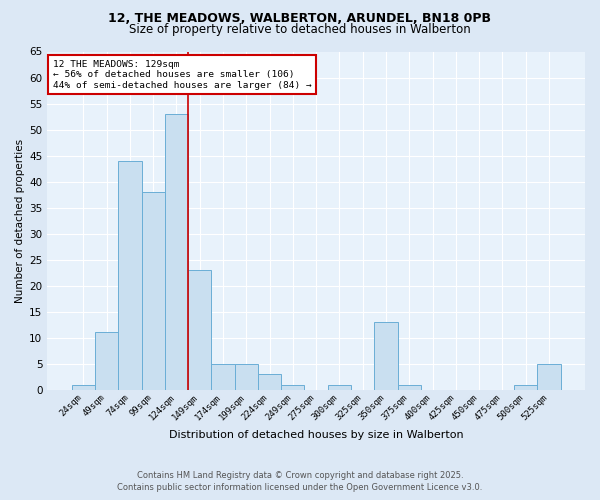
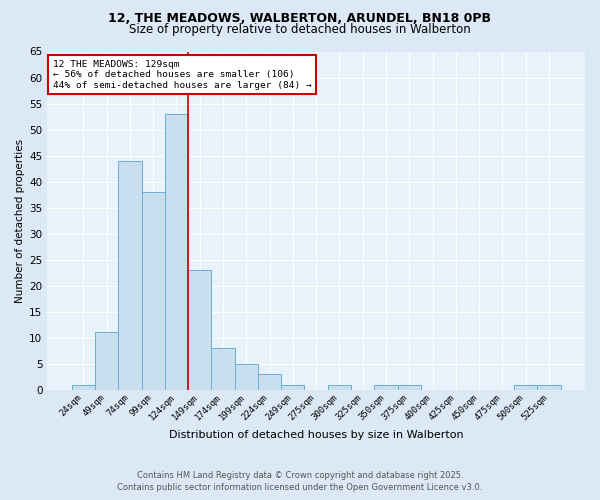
174sqm: 5 -> 8
350sqm: 13 -> 1
525sqm: 5 -> 1
